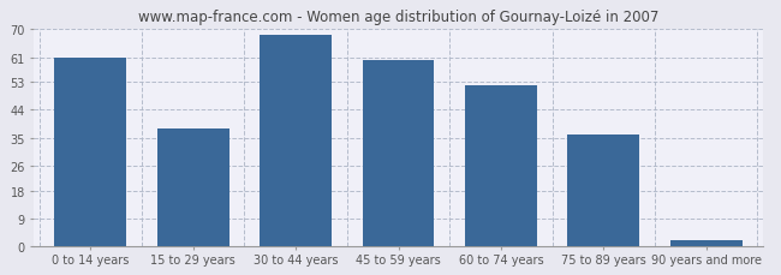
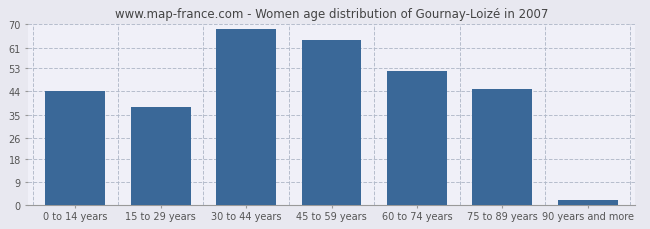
0 to 14 years: 61 -> 44
45 to 59 years: 60 -> 64
75 to 89 years: 36 -> 45
